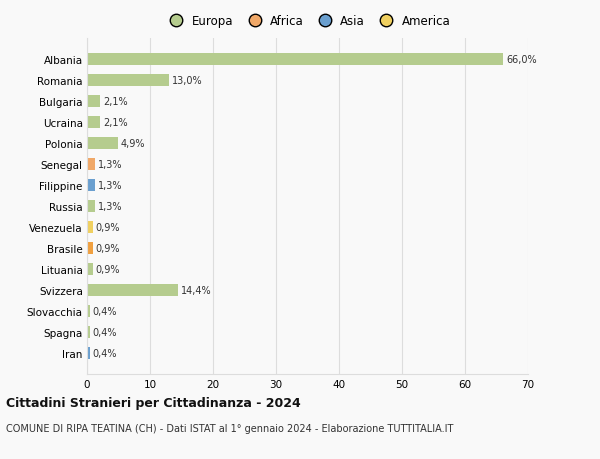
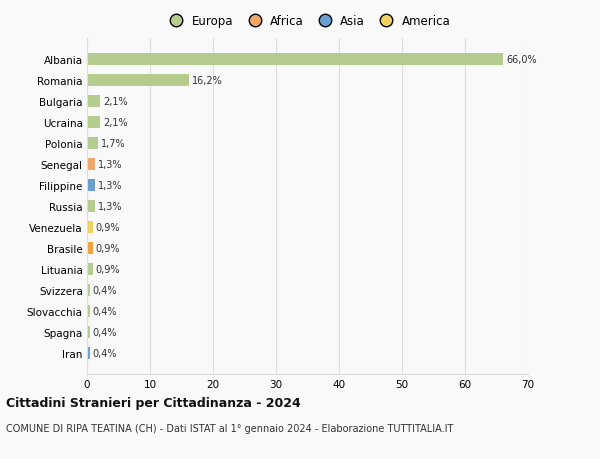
Romania: 13,0% -> 16,2%
Polonia: 4,9% -> 1,7%
Svizzera: 14,4% -> 0,4%
